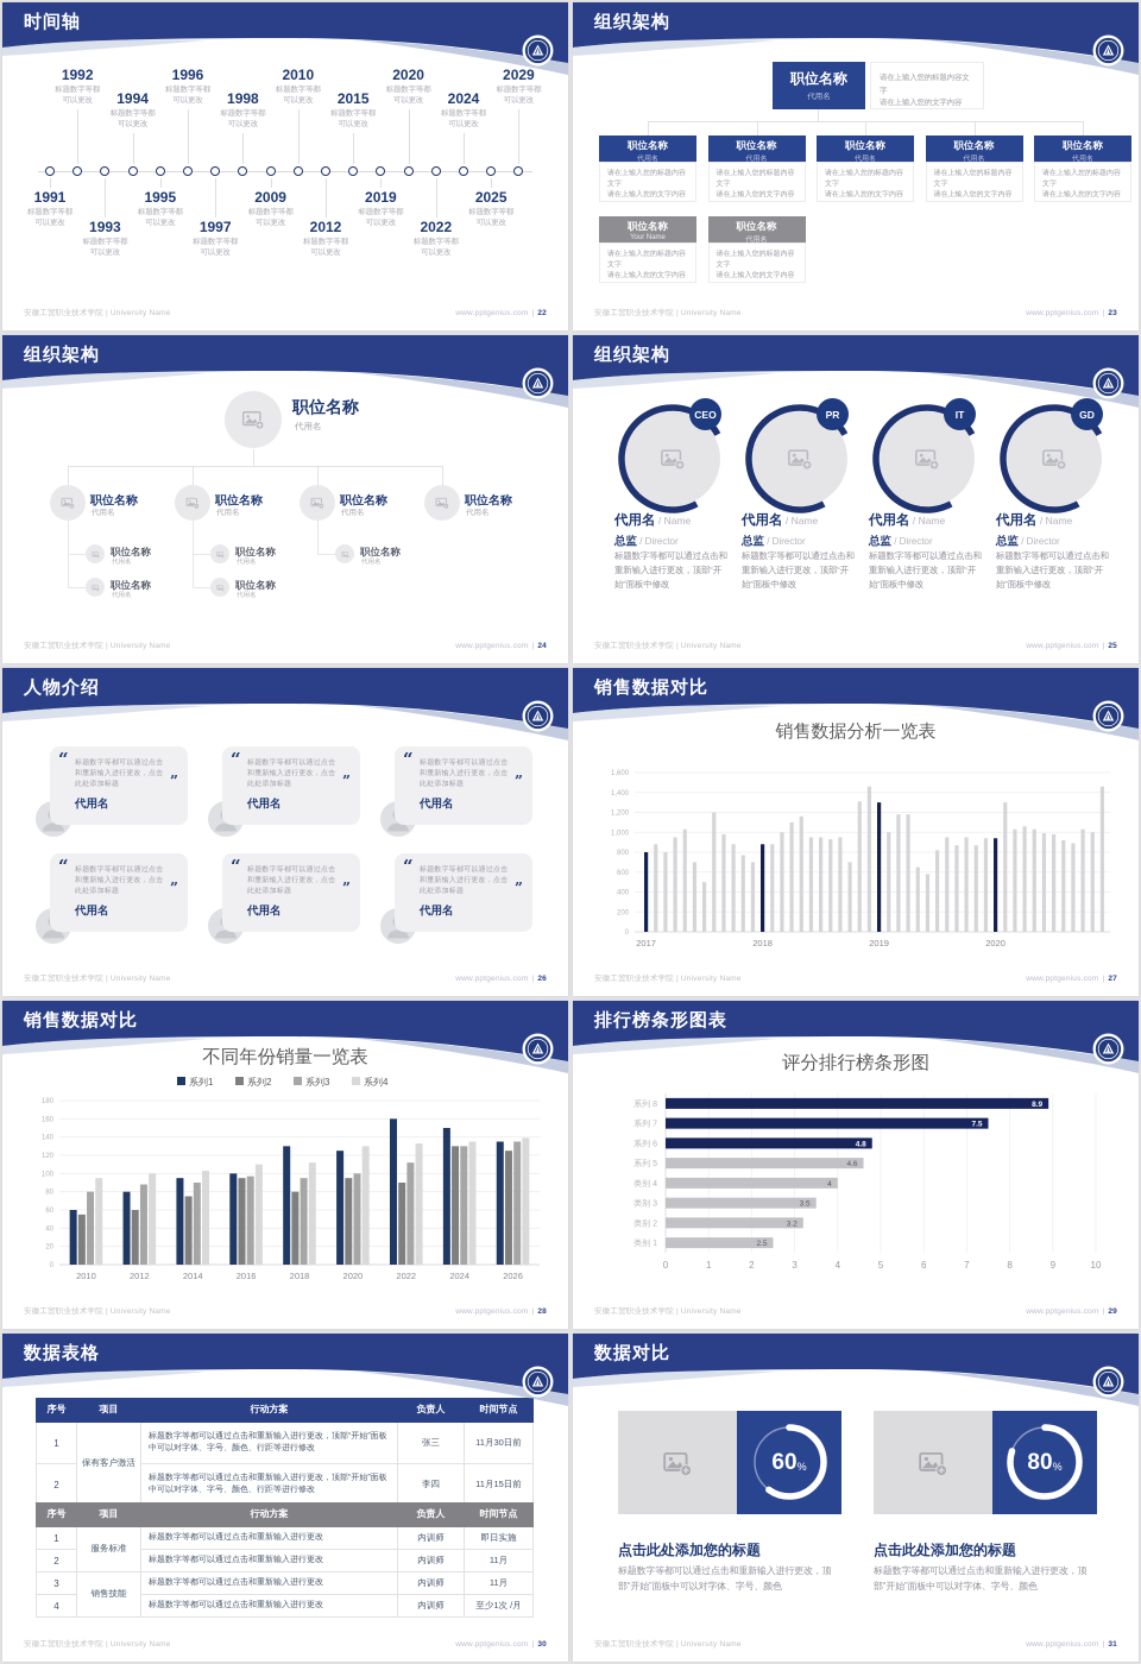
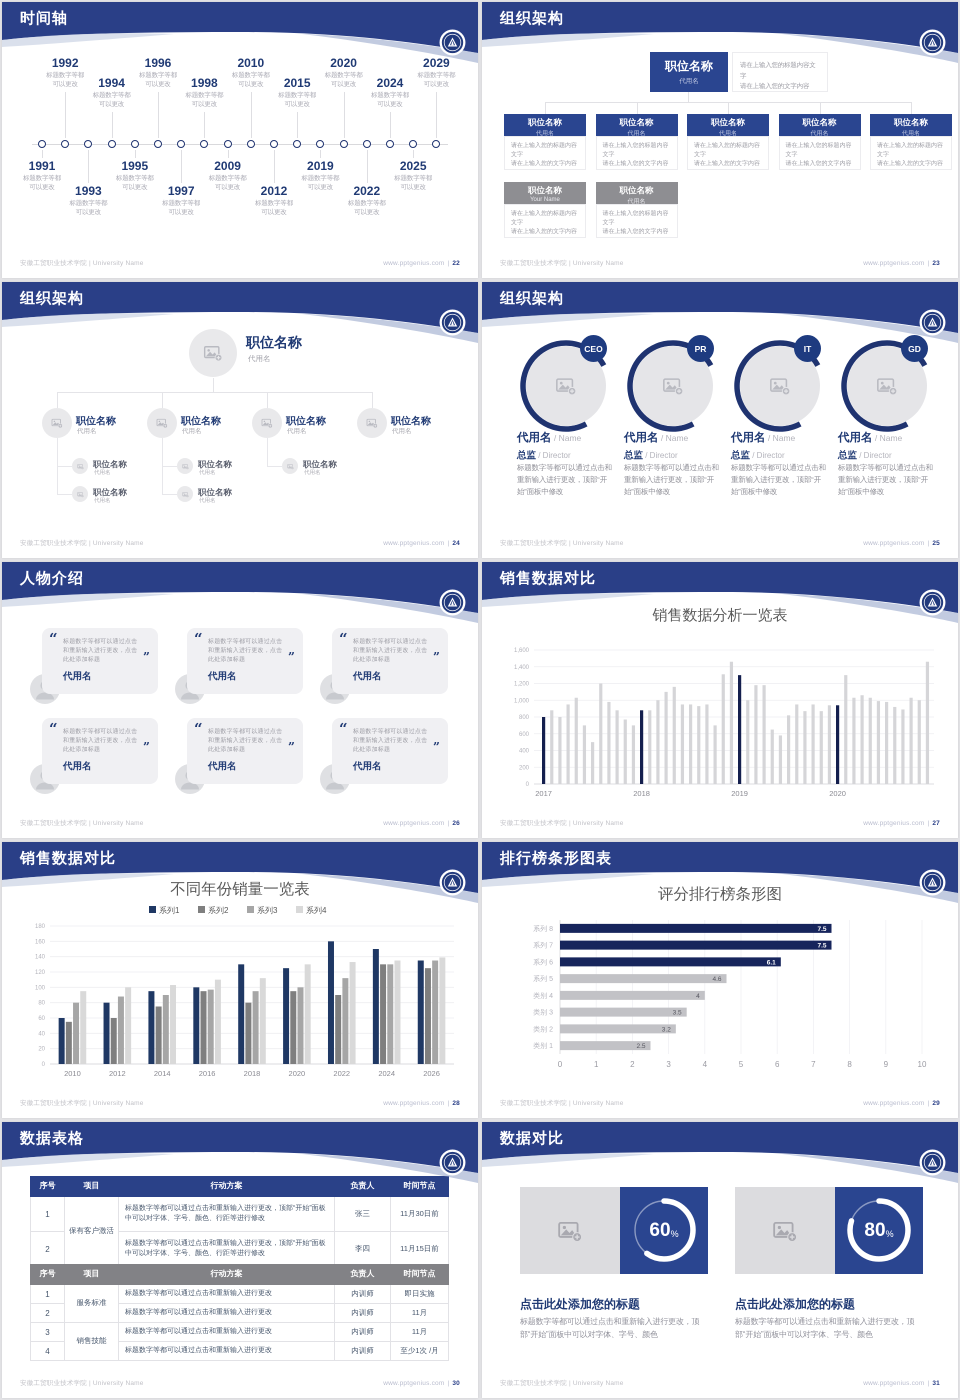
评分排行榜条形图/系列 8: 8.9 -> 7.5
评分排行榜条形图/系列 6: 4.8 -> 6.1
